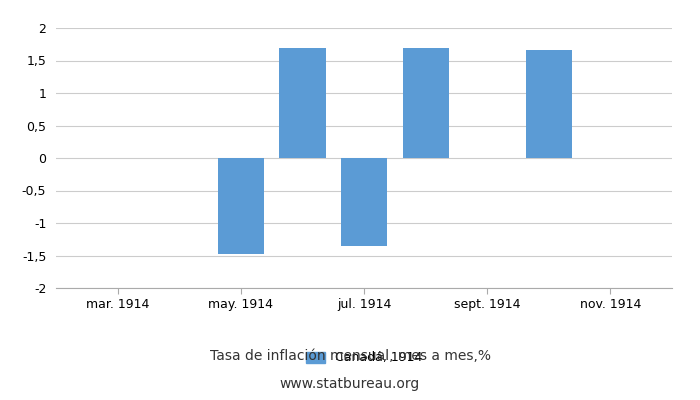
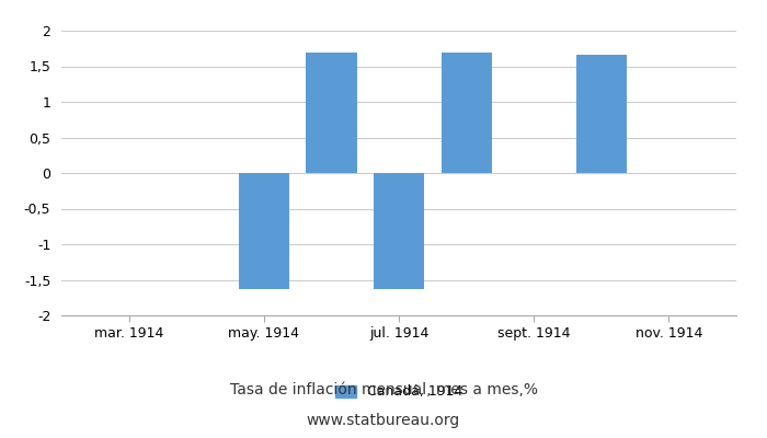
may. 1914: -1,48 -> -1,63
jul. 1914: -1,36 -> -1,63
